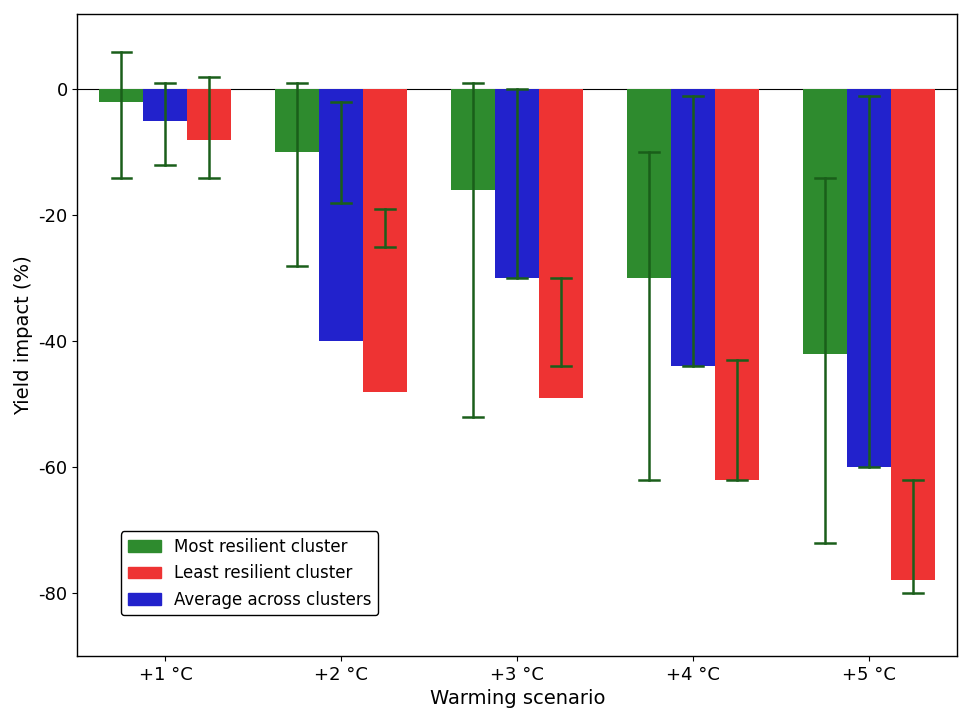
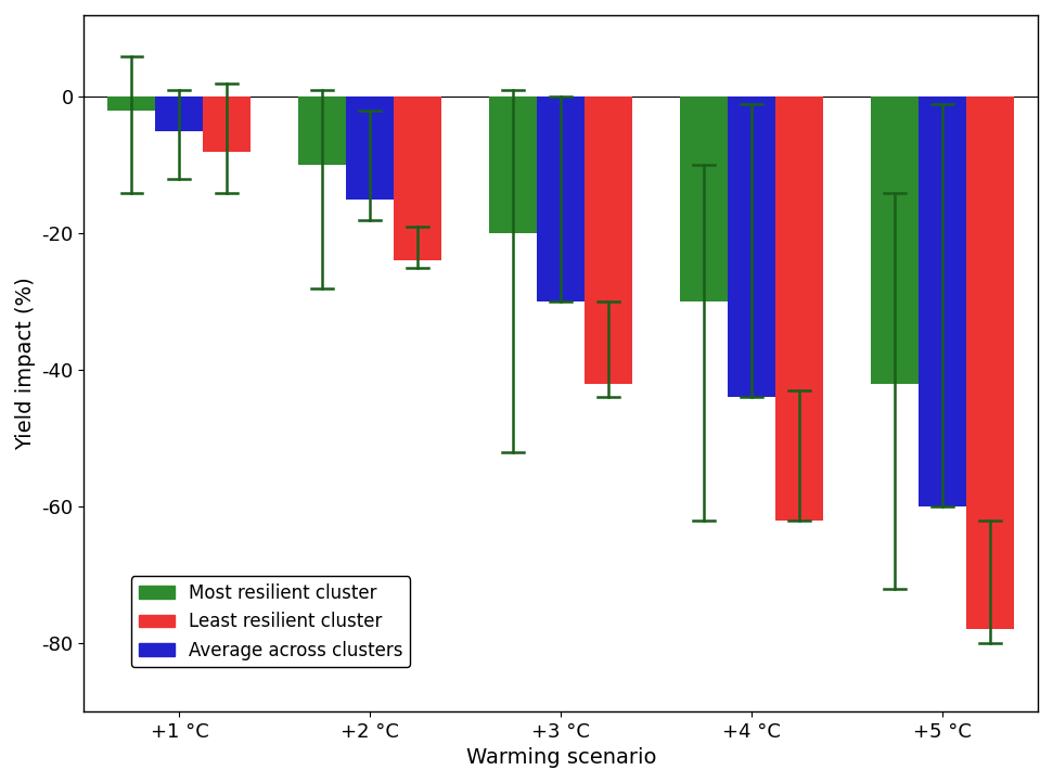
Average across clusters/+2 °C: -40 -> -15
Least resilient cluster/+2 °C: -48 -> -24
Most resilient cluster/+3 °C: -16 -> -20
Least resilient cluster/+3 °C: -49 -> -42
